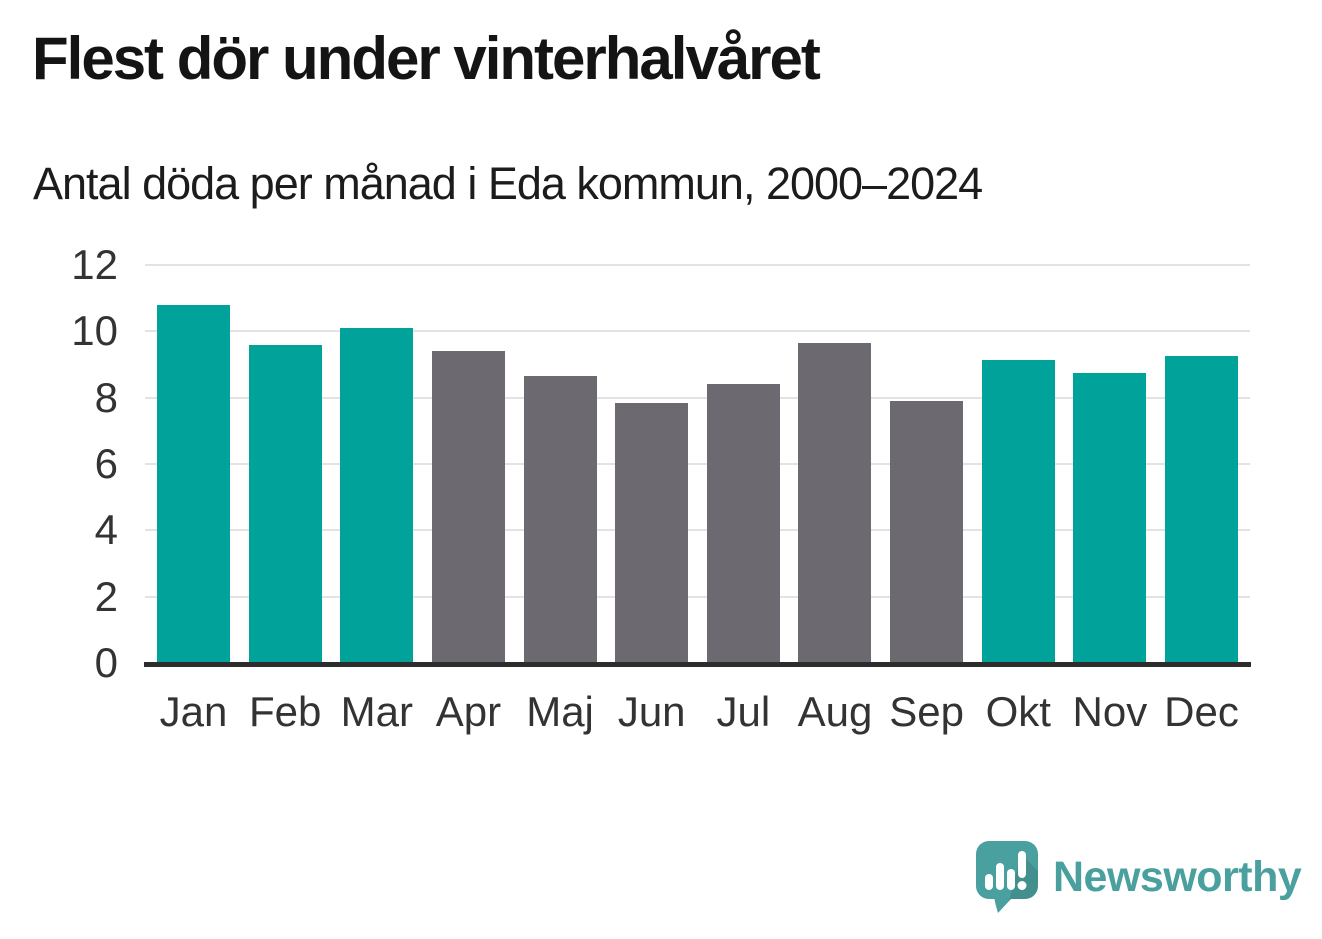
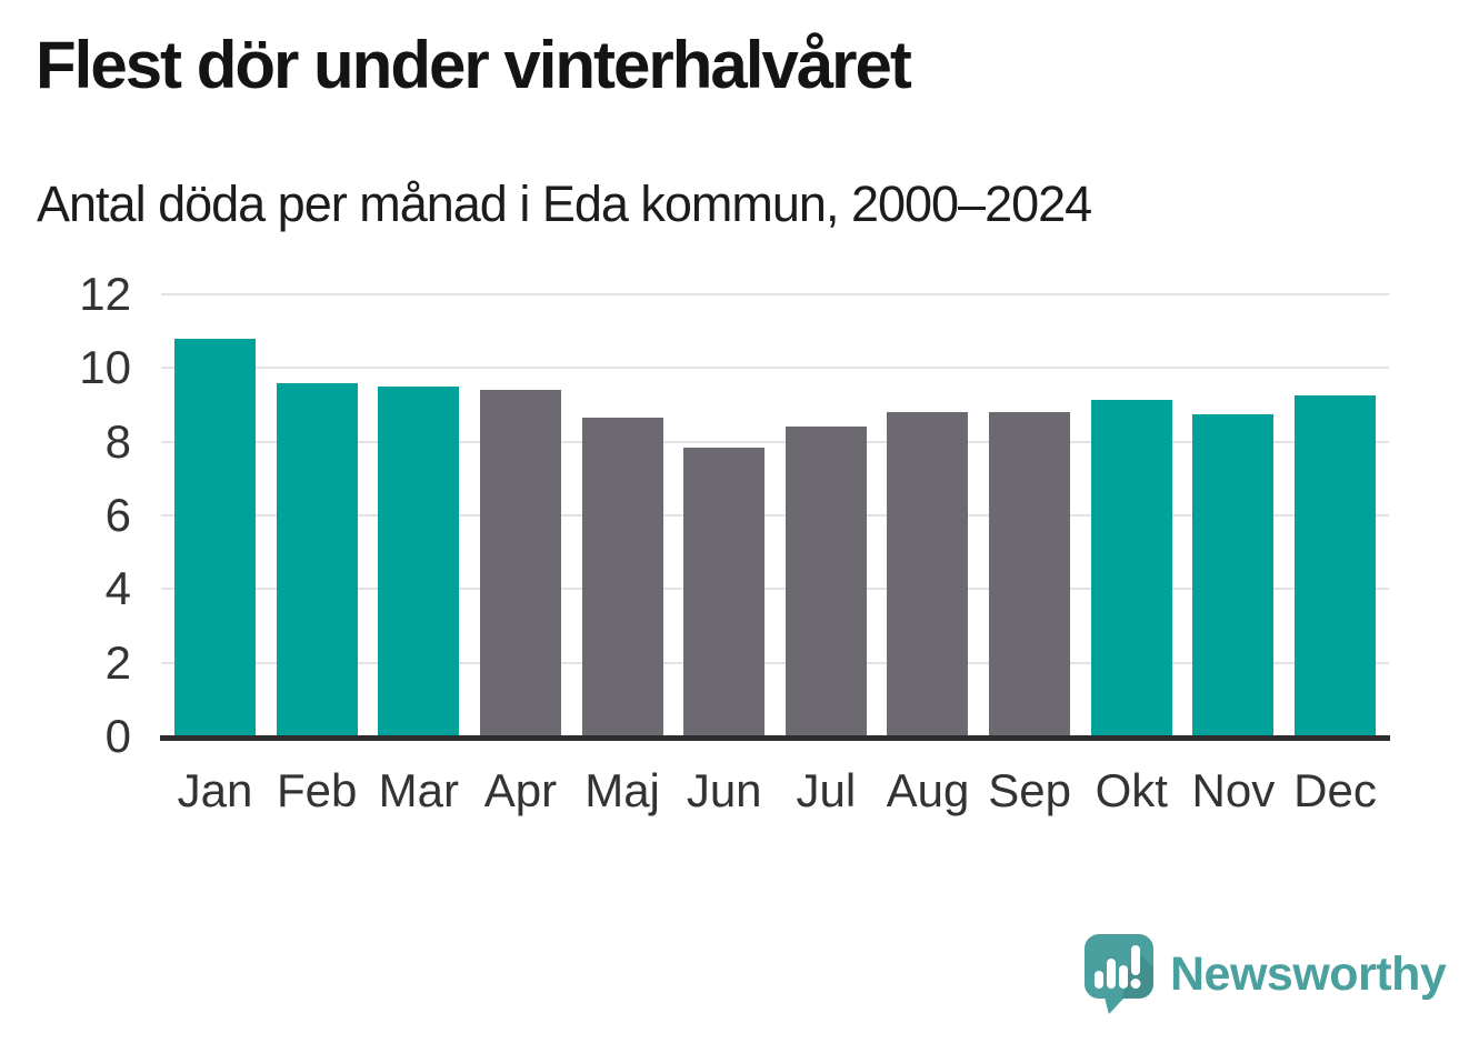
Mar: 10.1 -> 9.5
Aug: 9.7 -> 8.8
Sep: 7.9 -> 8.8
